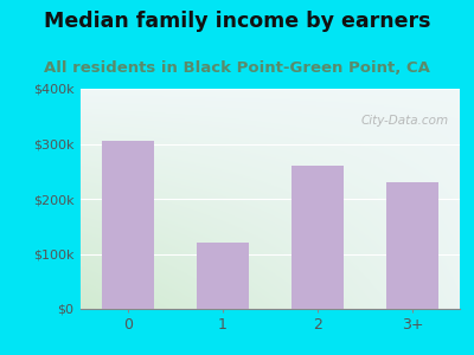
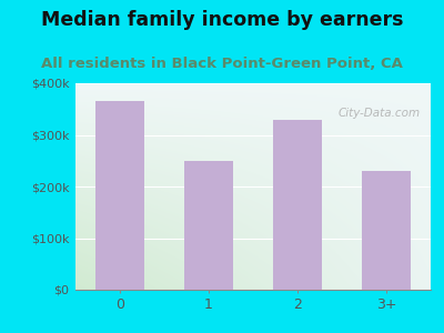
0: $305k -> $365k
1: $120k -> $250k
2: $260k -> $330k
